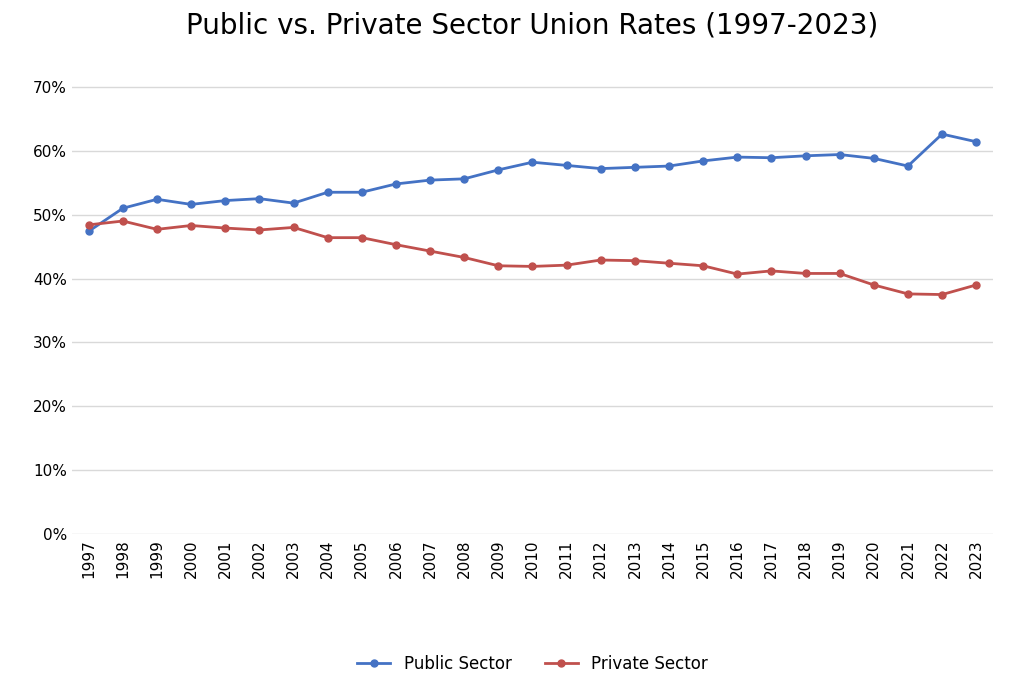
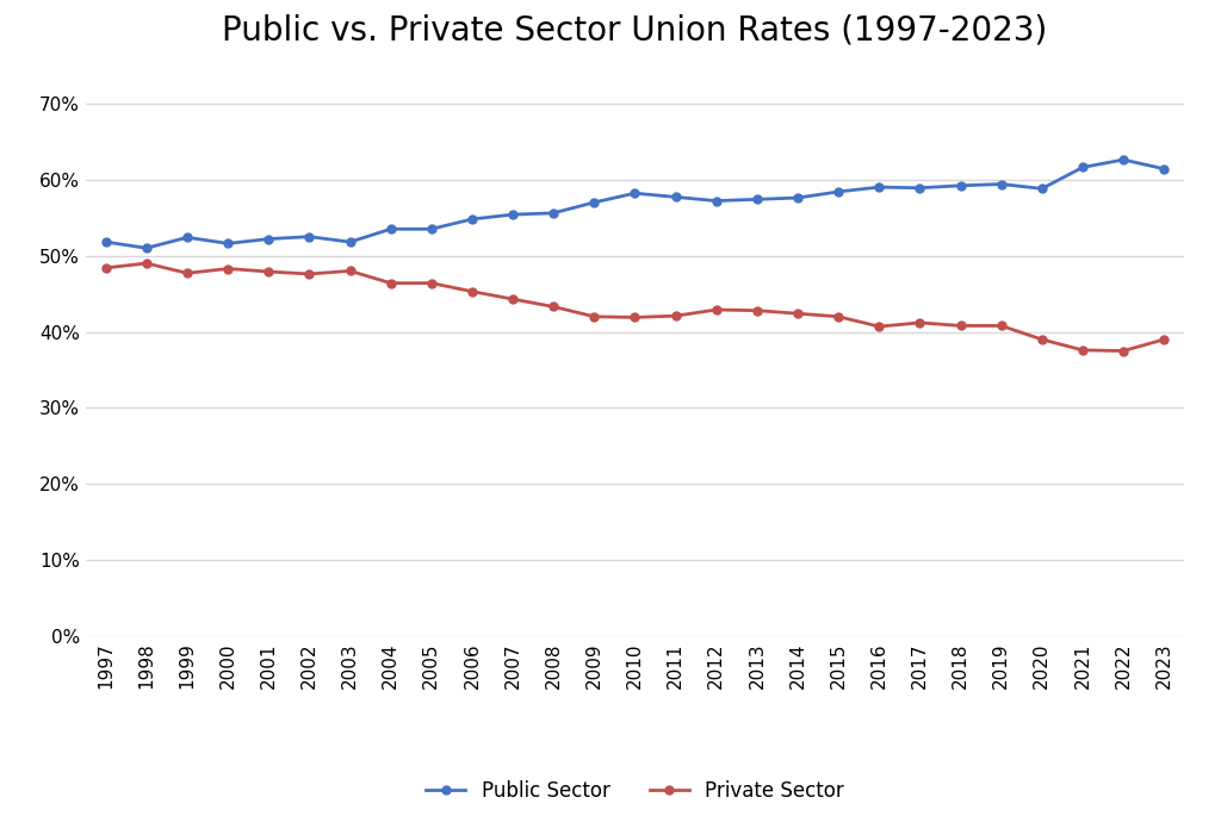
Public Sector/1997: 47.4% -> 51.8%
Public Sector/2021: 57.6% -> 61.6%
